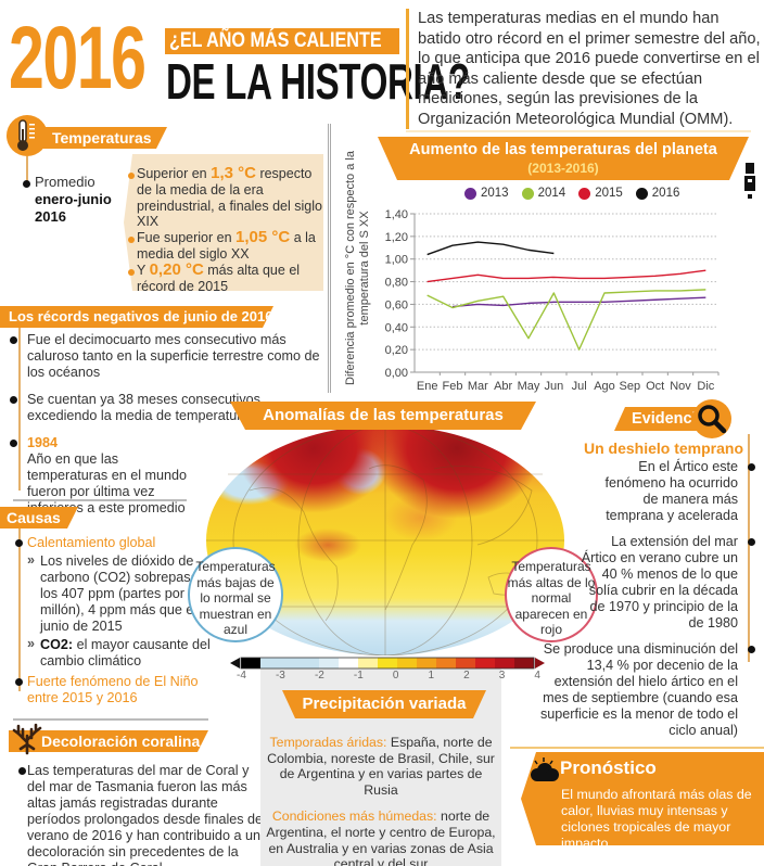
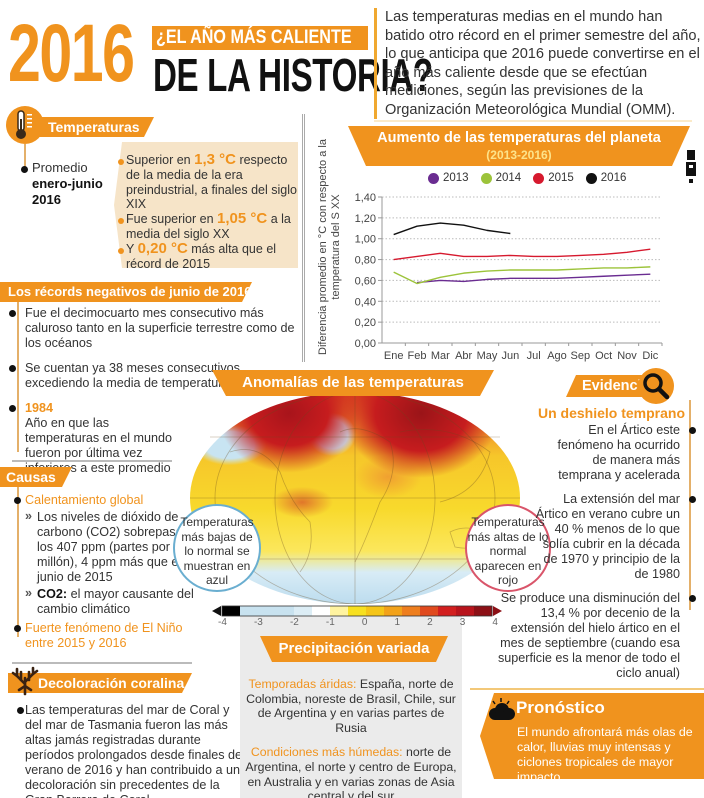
2014/May: 0.3 -> 0.7
2014/Jul: 0.2 -> 0.7
